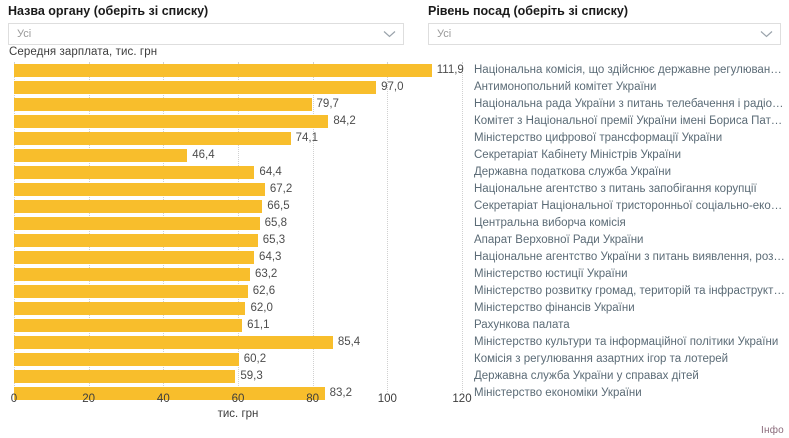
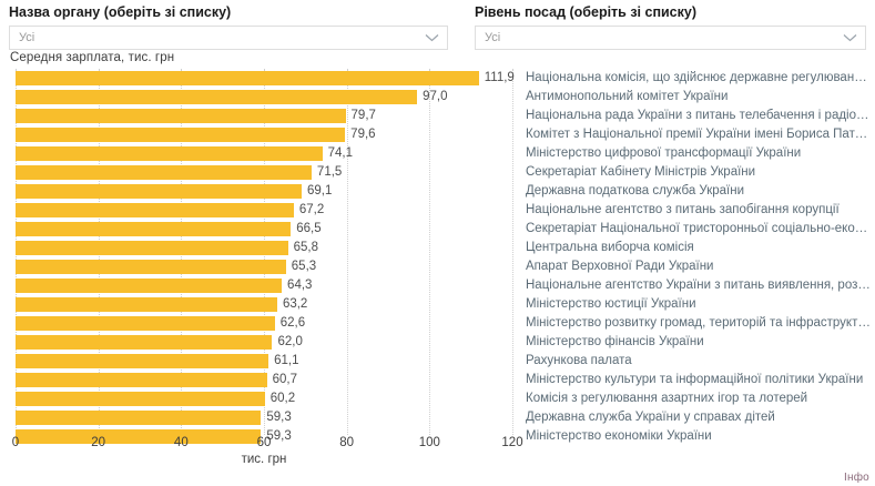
Комітет з Національної премії України імені Бориса Патона: 84,2 -> 79,6
Секретаріат Кабінету Міністрів України: 46,4 -> 71,5
Державна податкова служба України: 64,4 -> 69,1
Міністерство культури та інформаційної політики України: 85,4 -> 60,7
Міністерство економіки України: 83,2 -> 59,3
